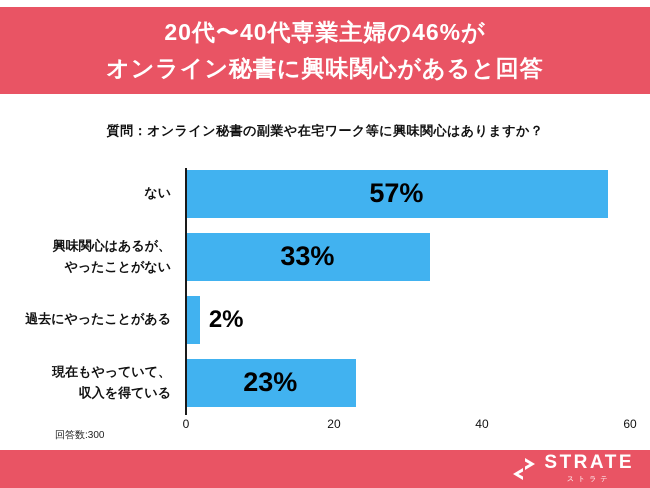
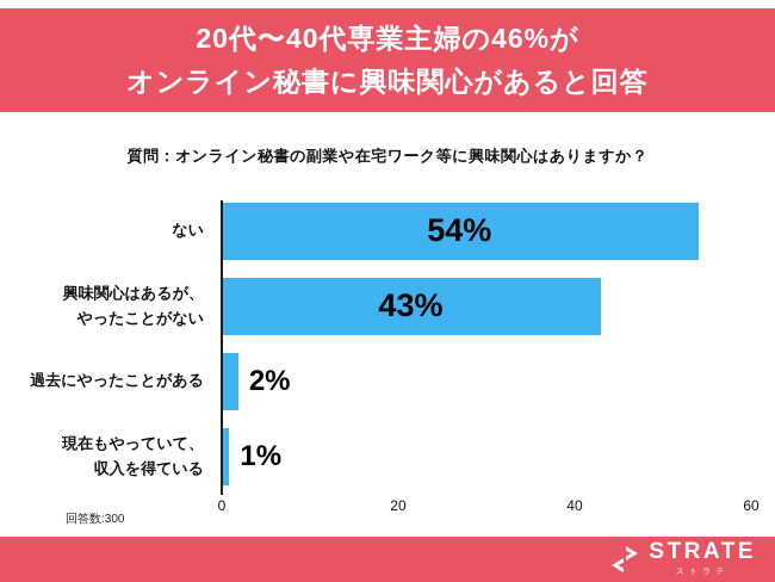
ない: 57% -> 54%
興味関心はあるが、 やったことがない: 33% -> 43%
現在もやっていて、 収入を得ている: 23% -> 1%
